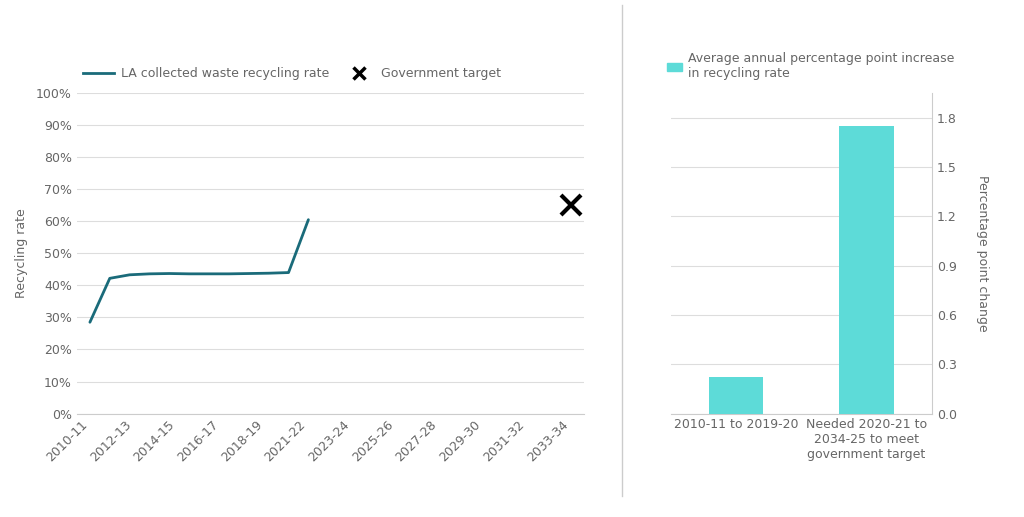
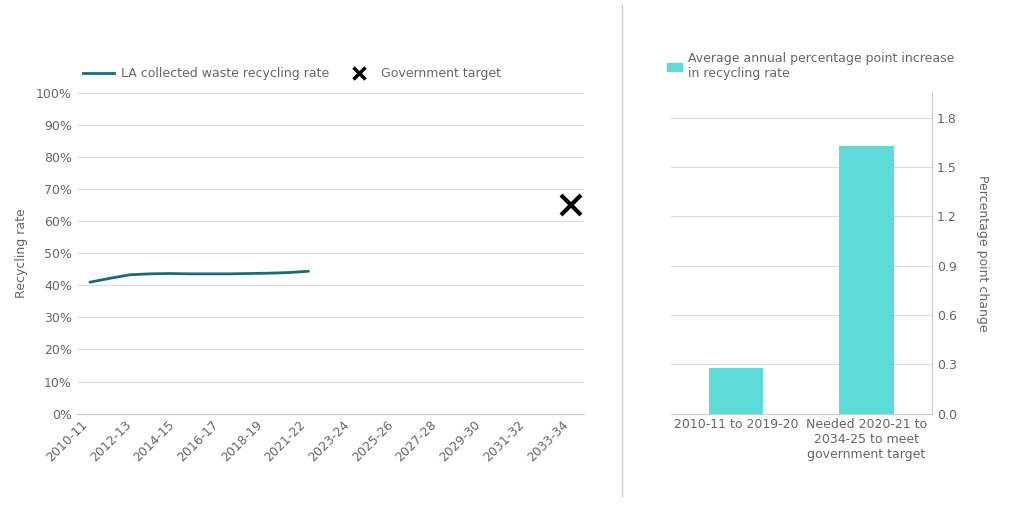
2010-11: 28.5% -> 41.0%
2021-22: 60.5% -> 44.4%
2010-11 to 2019-20: 0.22 -> 0.28
Needed 2020-21 to 2034-25 to meet government target: 1.75 -> 1.63
